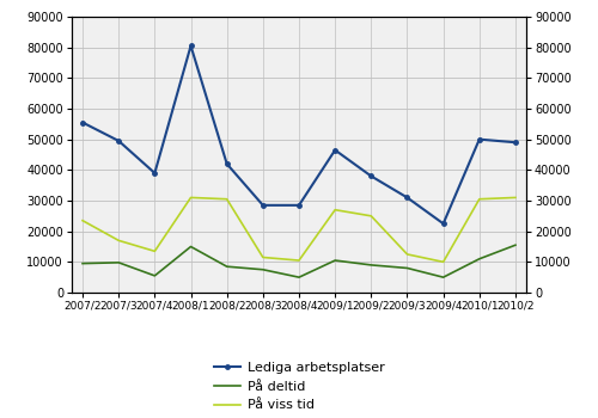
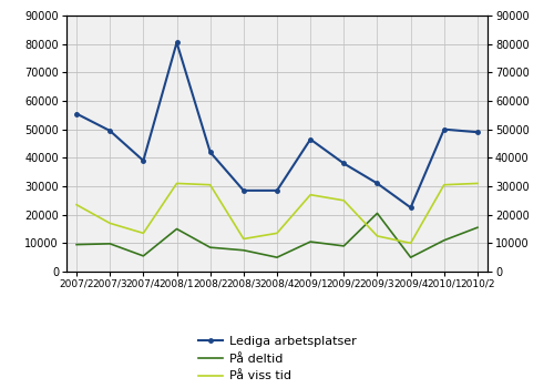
På viss tid/2008/4: 10500 -> 13500
På deltid/2009/3: 8000 -> 20500
